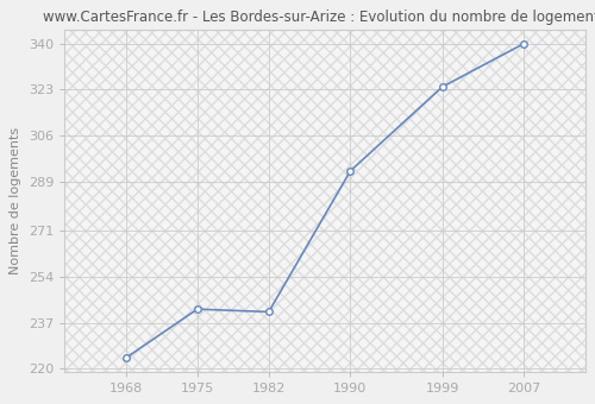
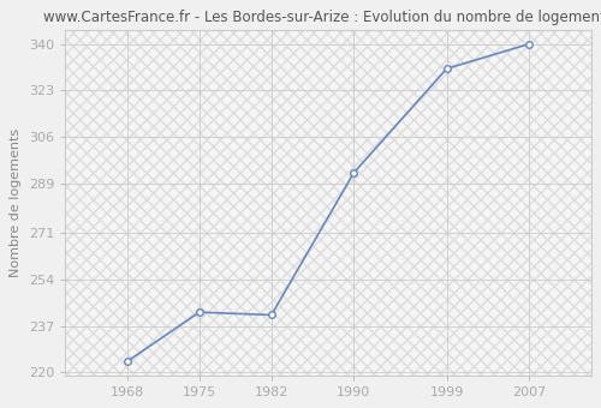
1999: 324 -> 331
